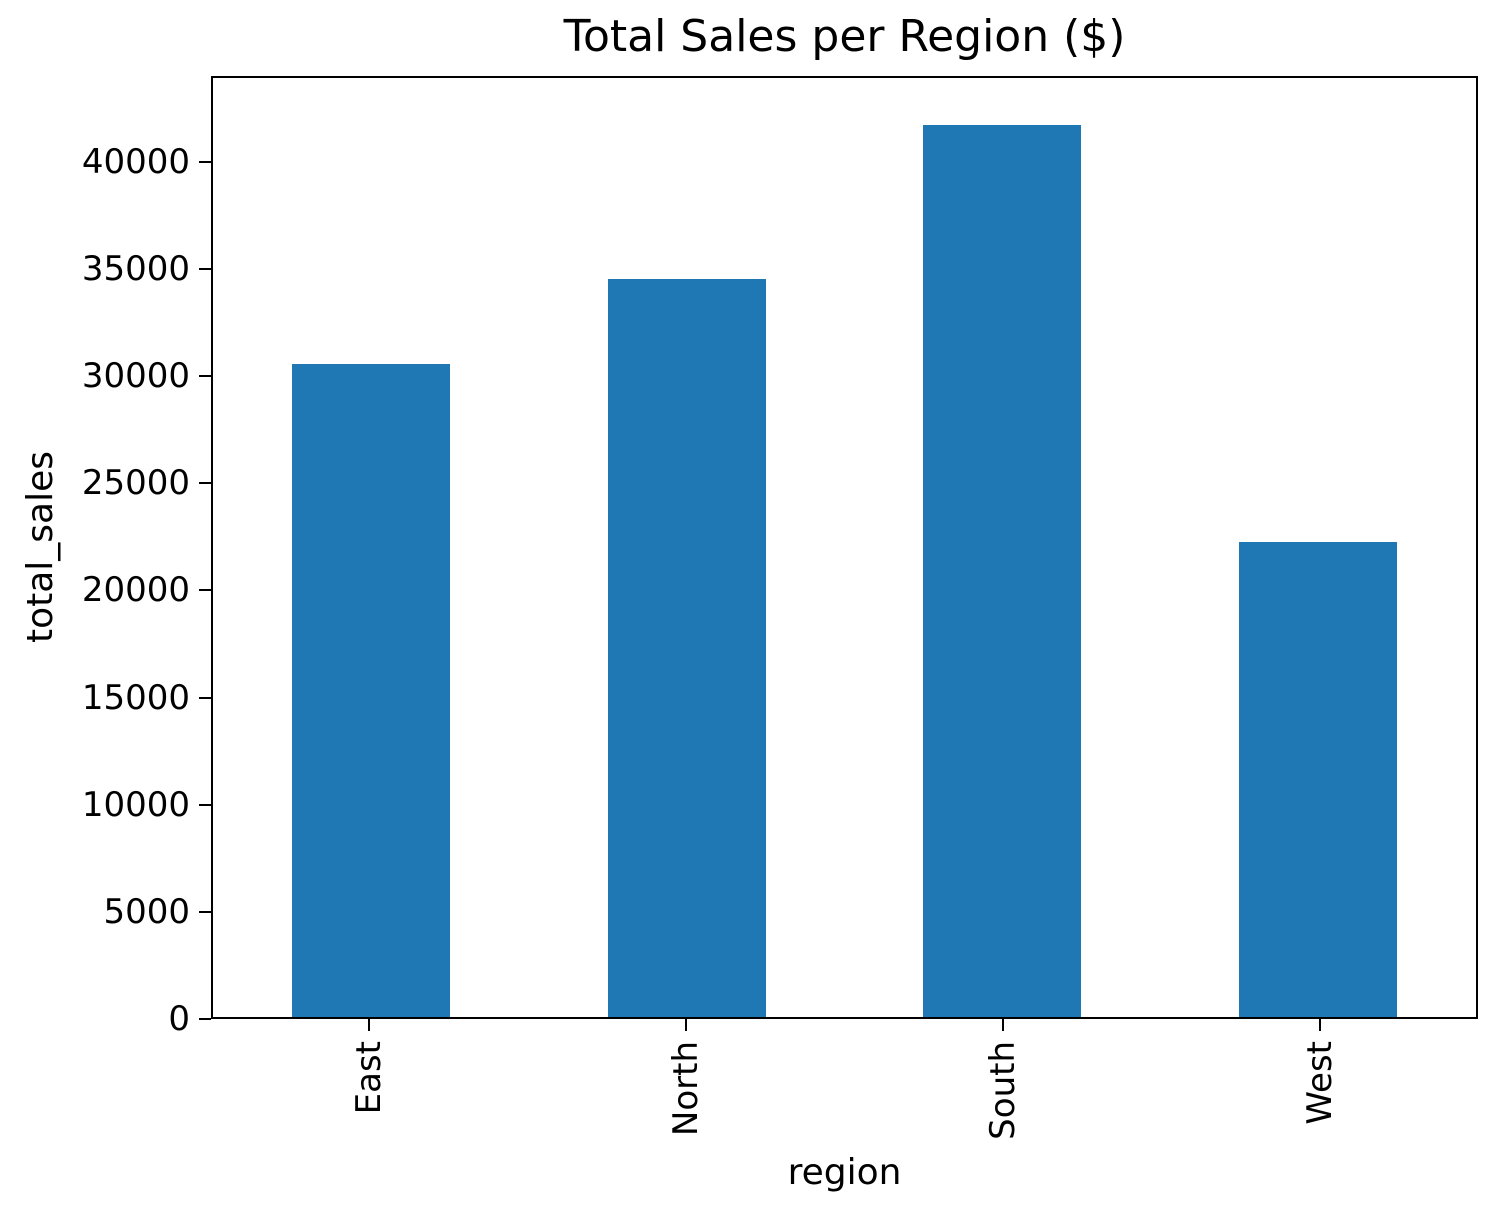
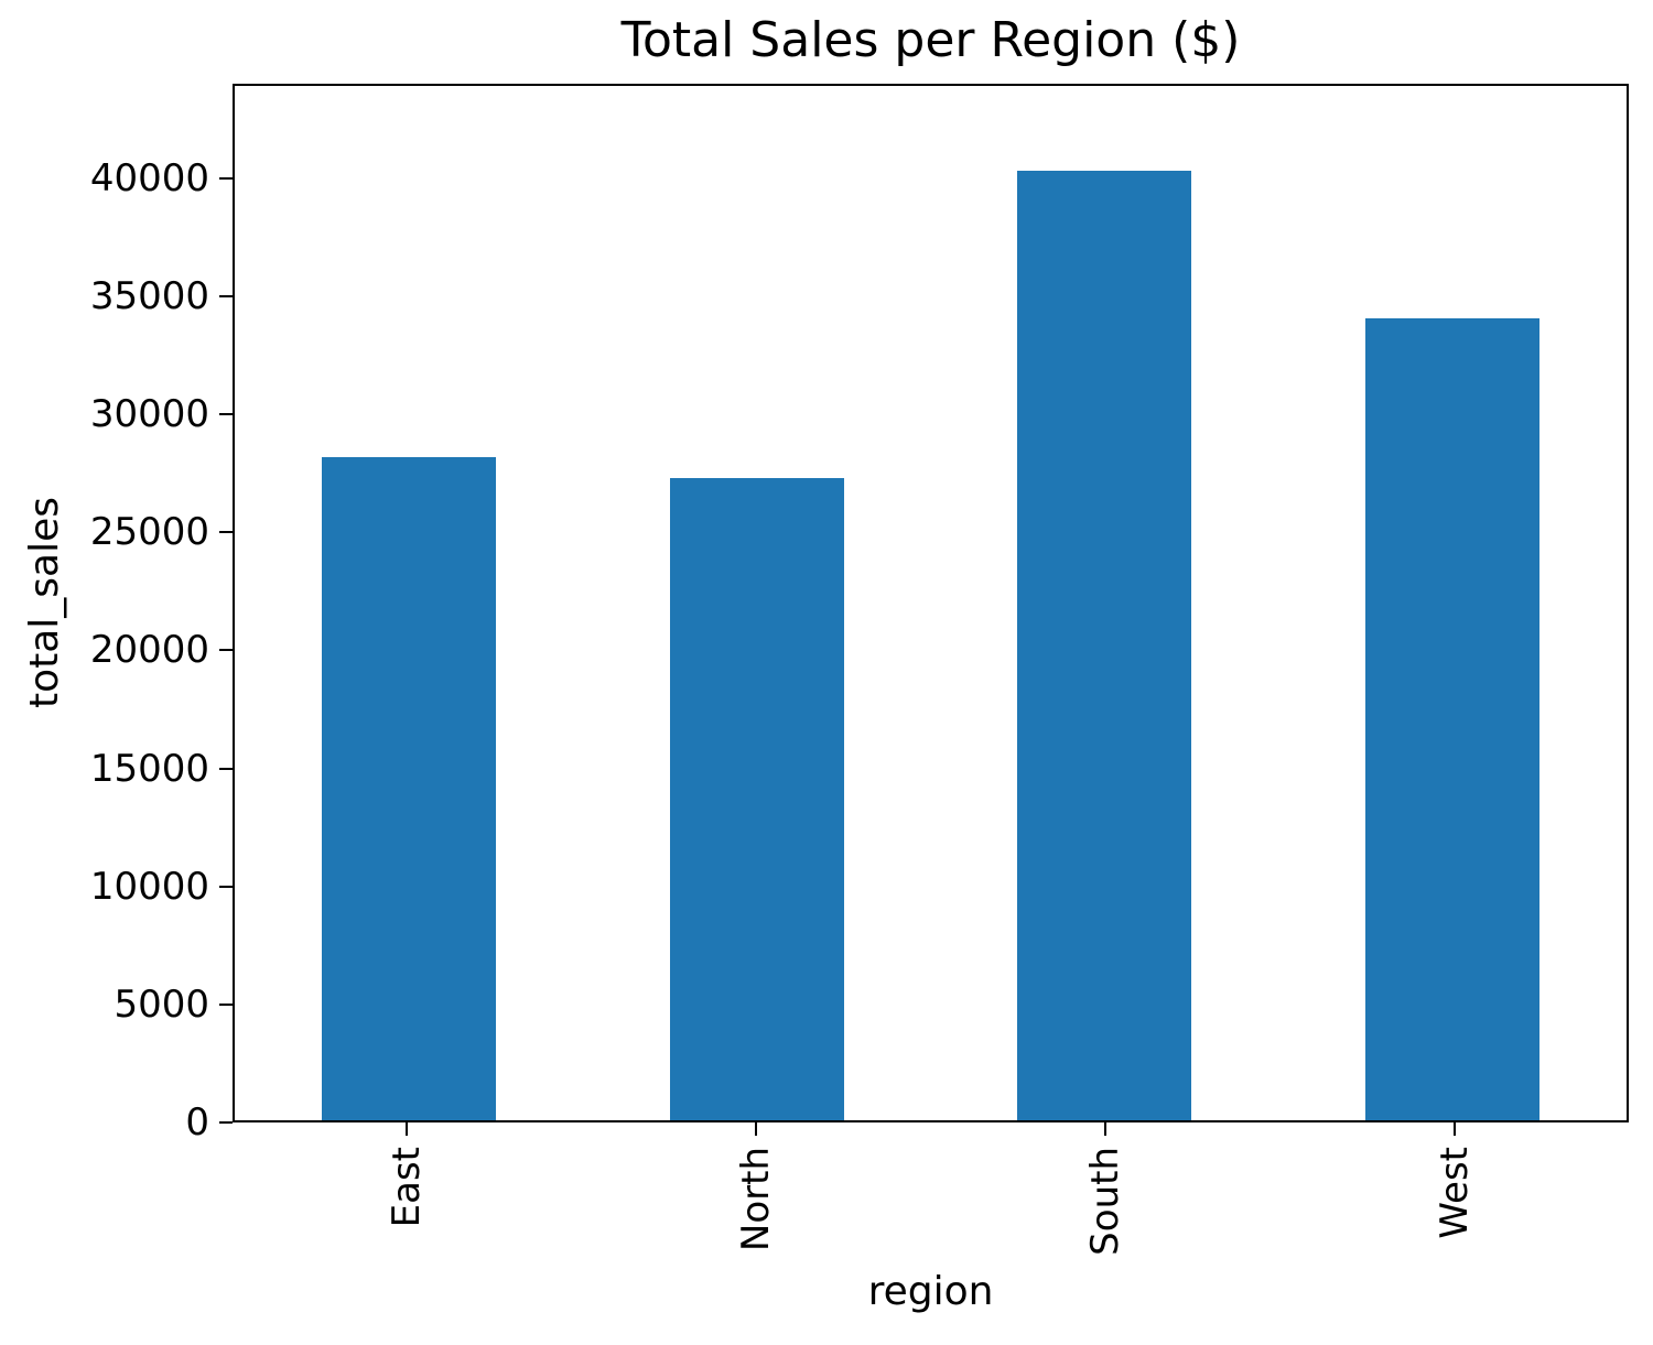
East: 30600 -> 28200
North: 34600 -> 27300
South: 41800 -> 40400
West: 22200 -> 34100
